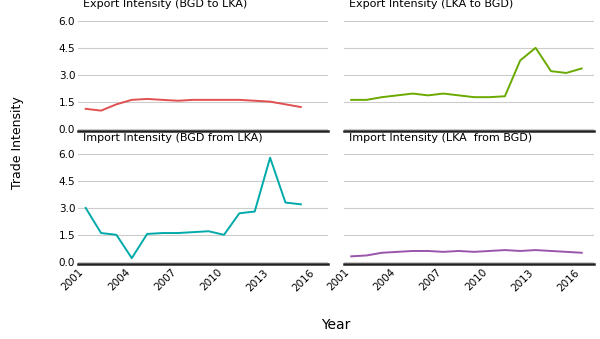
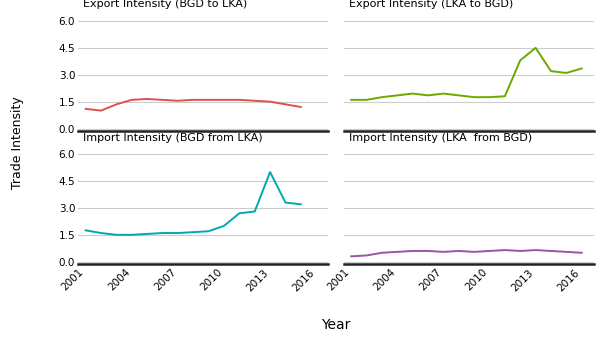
Import Intensity (BGD from LKA)/2001: 3.0 -> 1.8
Import Intensity (BGD from LKA)/2004: 0.2 -> 1.5
Import Intensity (BGD from LKA)/2010: 1.5 -> 2.0
Import Intensity (BGD from LKA)/2013: 5.8 -> 5.0
